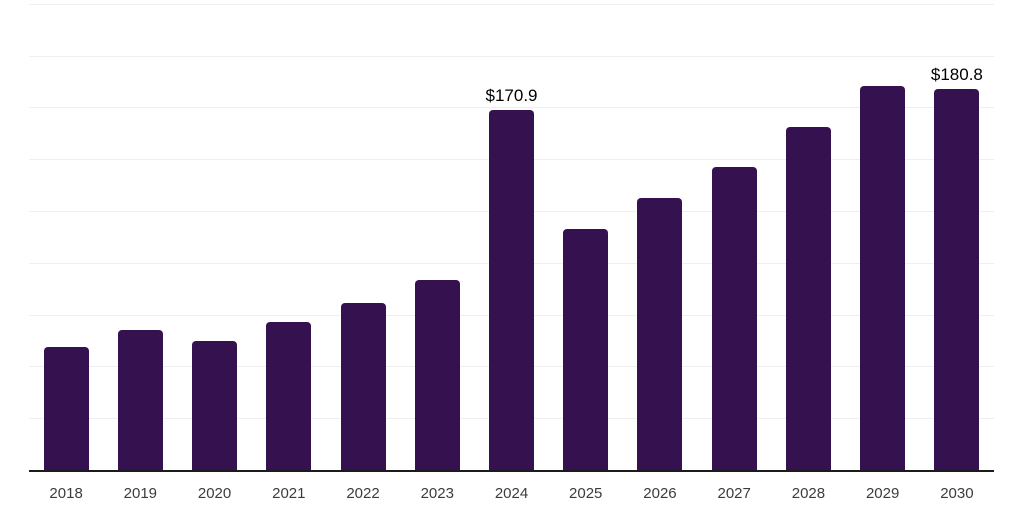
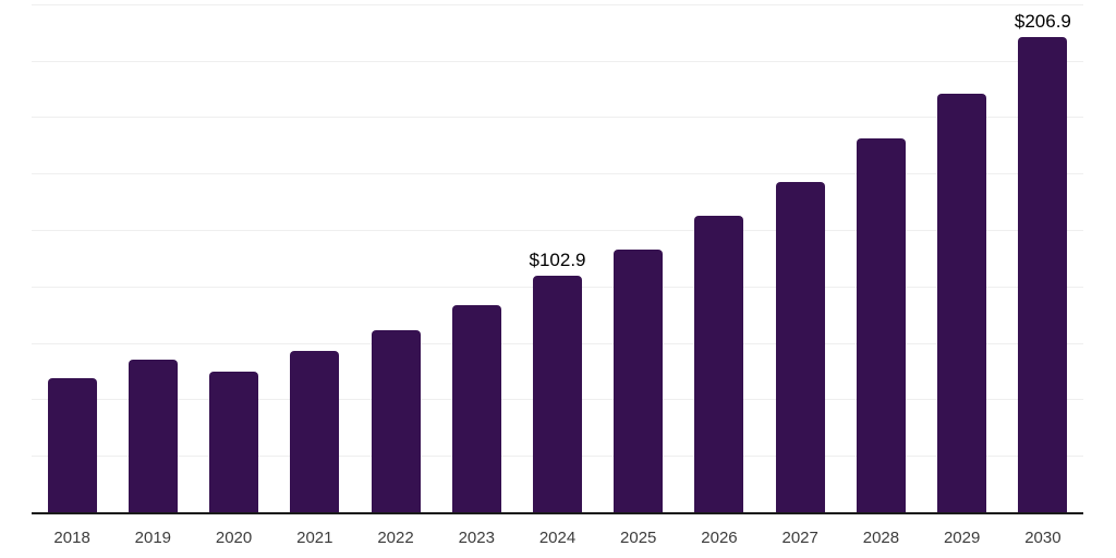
2024: $170.9 -> $102.9
2030: $180.8 -> $206.9
